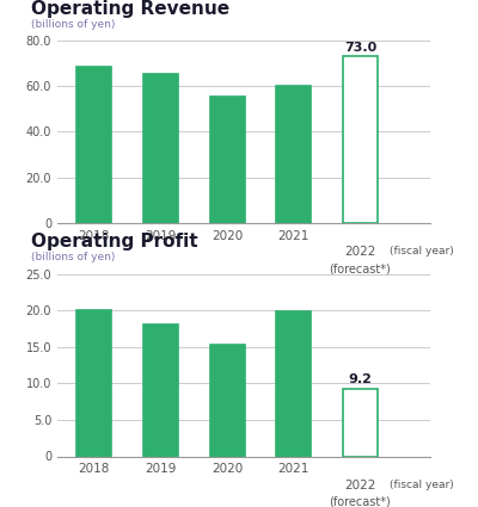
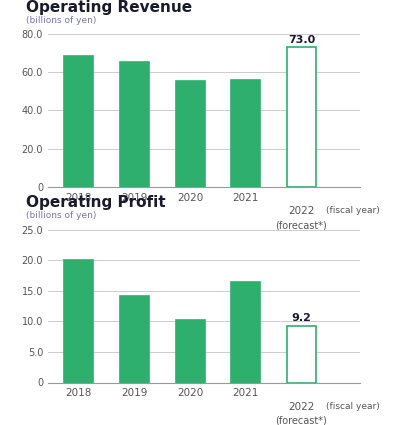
Operating Revenue/2021: 60 -> 56
Operating Profit/2019: 18.0 -> 14.2
Operating Profit/2020: 15.2 -> 10.2
Operating Profit/2021: 19.8 -> 16.4
